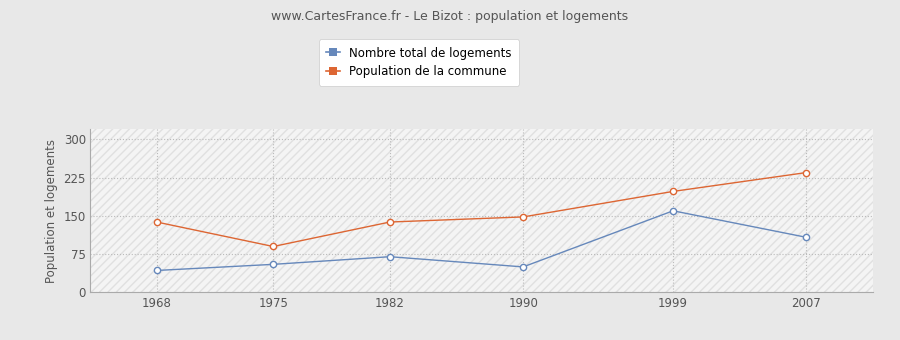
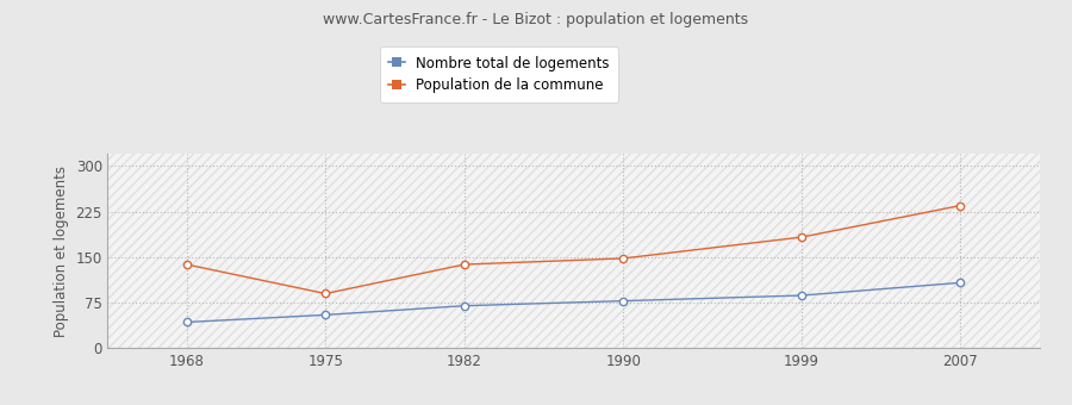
Nombre total de logements/1990: 50 -> 78
Nombre total de logements/1999: 160 -> 87
Population de la commune/1999: 198 -> 183
